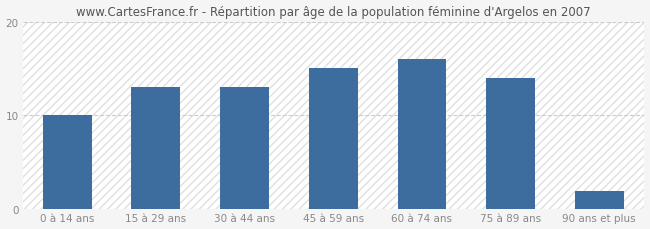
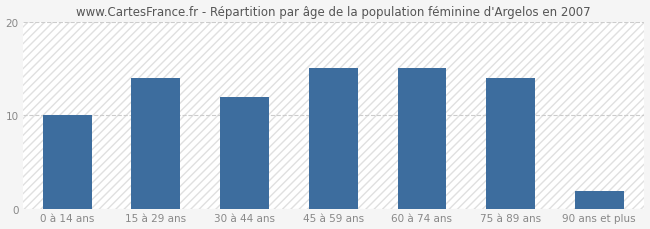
15 à 29 ans: 13 -> 14
30 à 44 ans: 13 -> 12
60 à 74 ans: 16 -> 15
